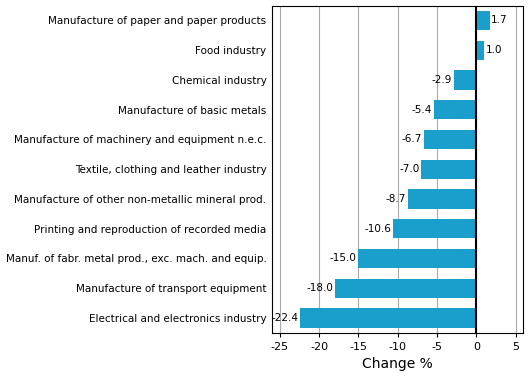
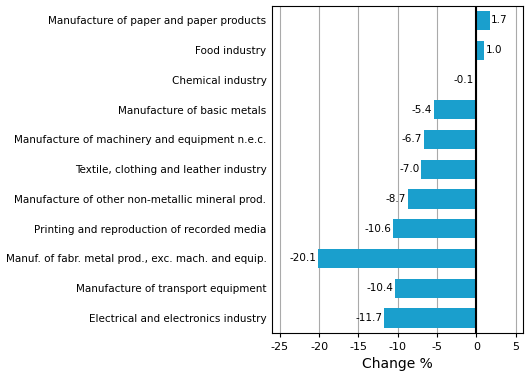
Chemical industry: -2.9 -> -0.1
Manuf. of fabr. metal prod., exc. mach. and equip.: -15.0 -> -20.1
Manufacture of transport equipment: -18.0 -> -10.4
Electrical and electronics industry: -22.4 -> -11.7
